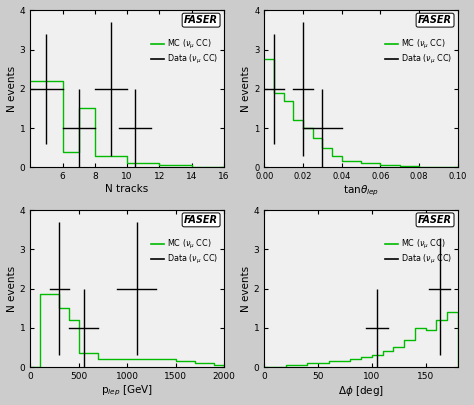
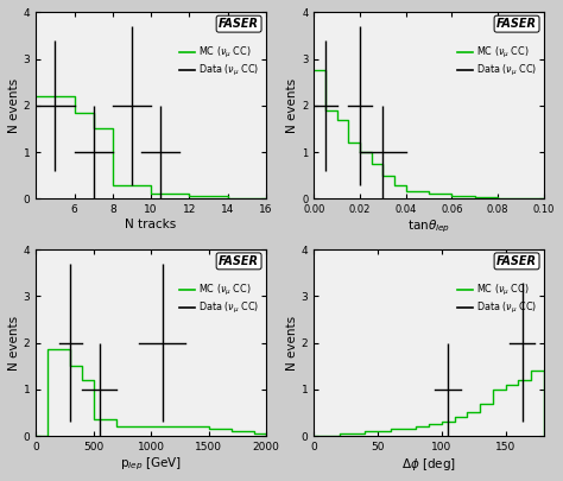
6: 0.40 -> 1.85
150: 0.95 -> 1.10
